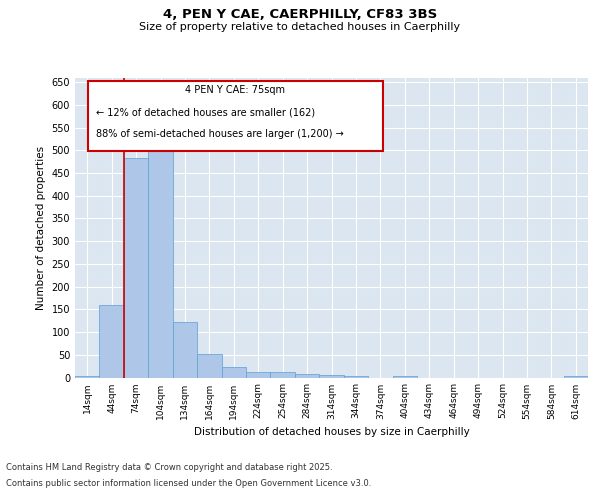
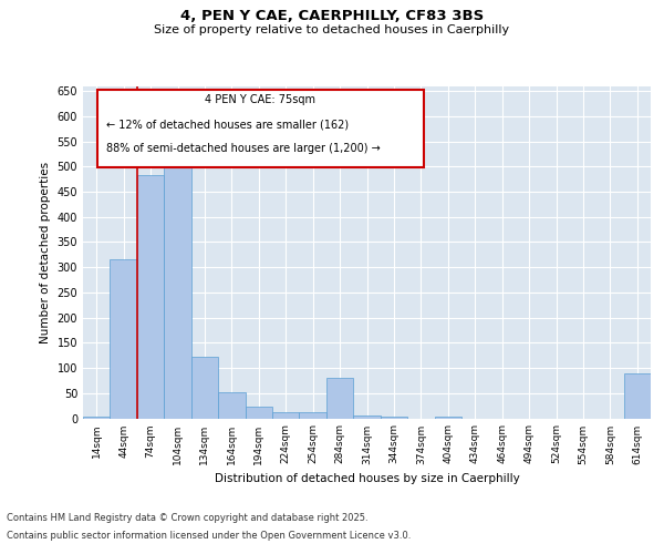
44sqm: 160 -> 315
284sqm: 8 -> 80
614sqm: 3 -> 90
